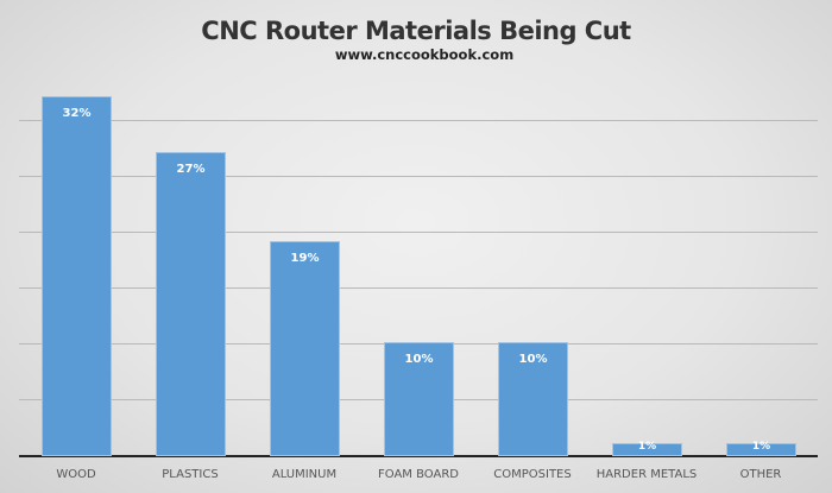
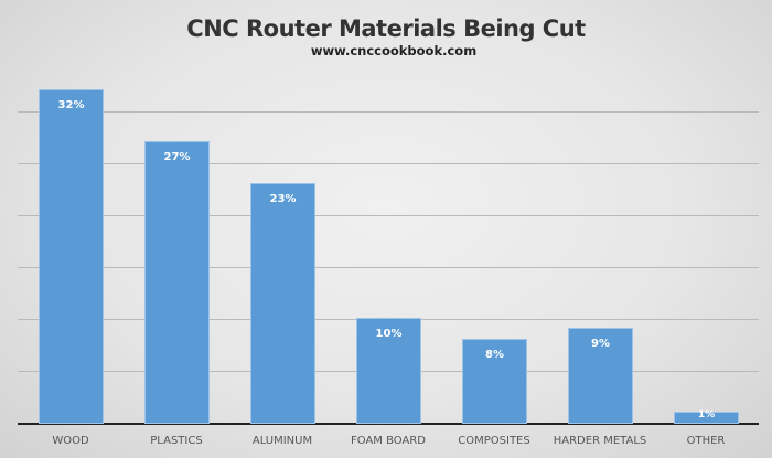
ALUMINUM: 19% -> 23%
COMPOSITES: 10% -> 8%
HARDER METALS: 1% -> 9%
